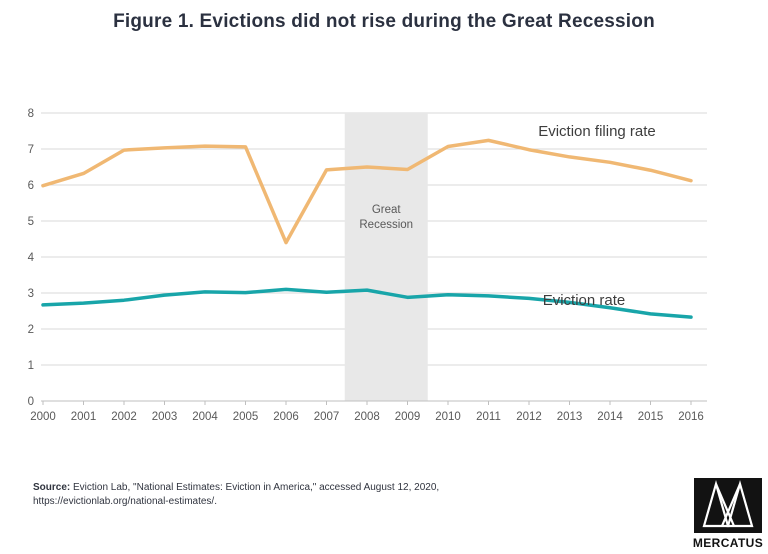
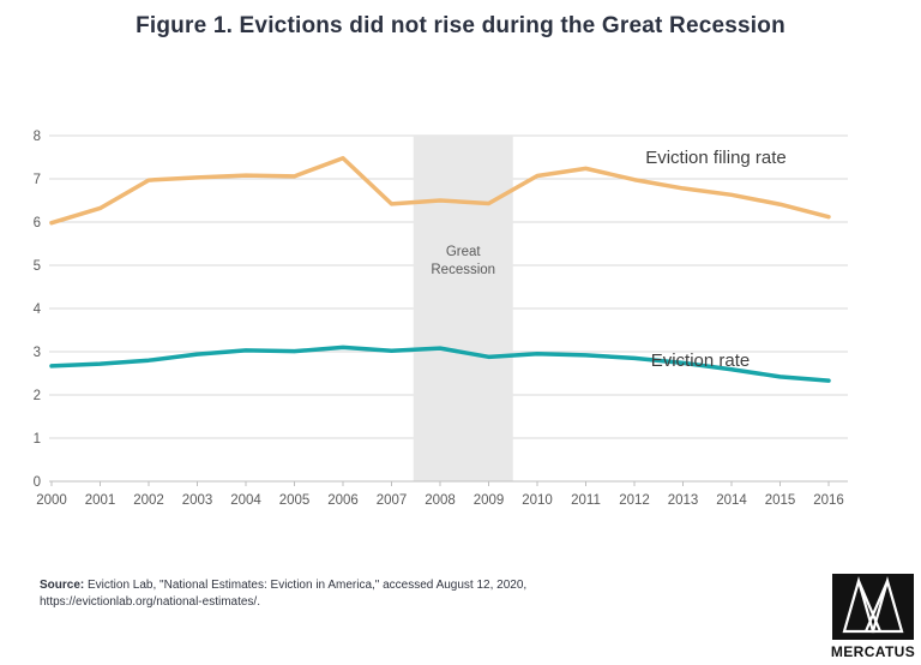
Eviction filing rate/2006: 4.4 -> 7.5
